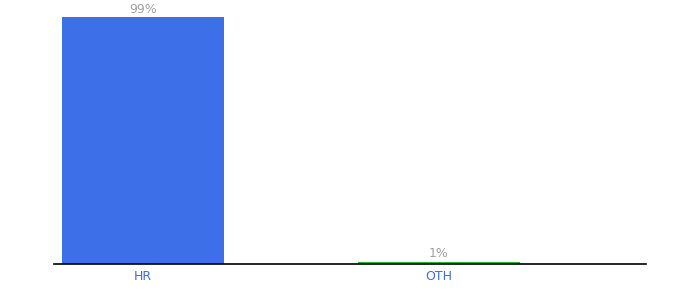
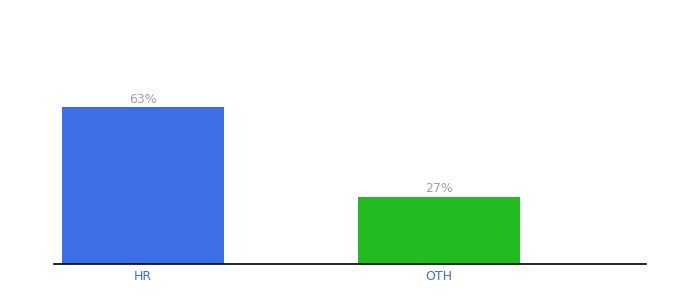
HR: 99% -> 63%
OTH: 1% -> 27%
